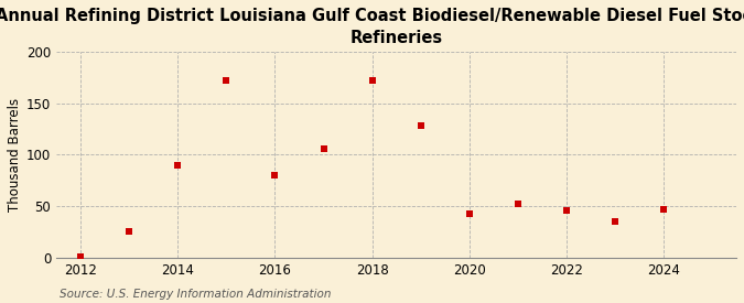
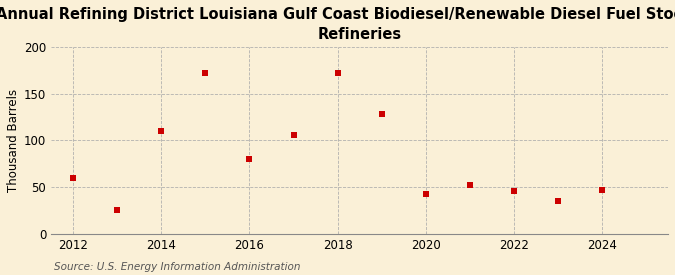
2012: 1 -> 60
2014: 90 -> 110
